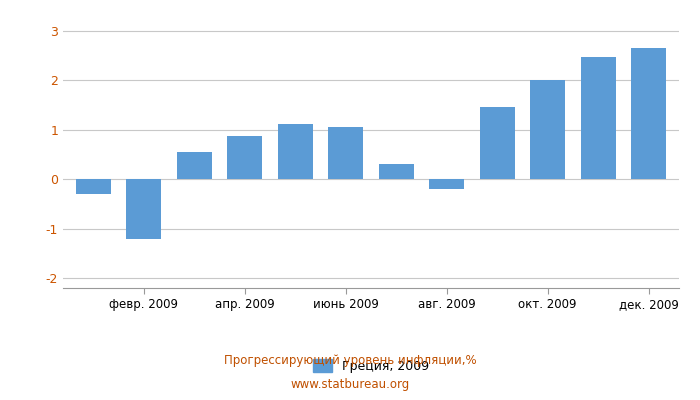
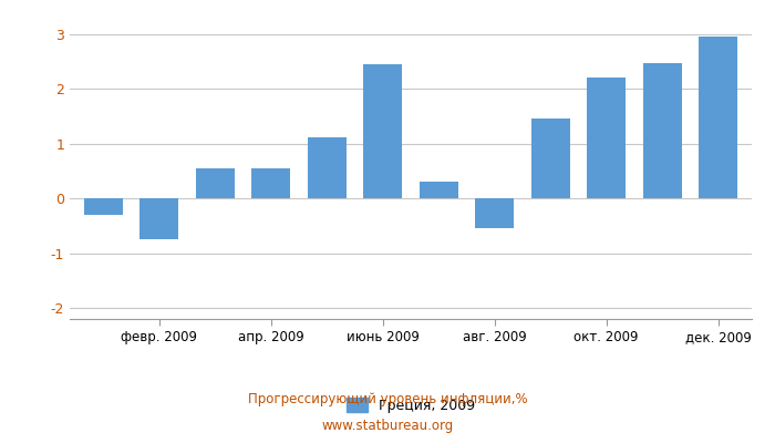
февр. 2009: -1.20 -> -0.75
апр. 2009: 0.88 -> 0.55
июнь 2009: 1.05 -> 2.45
авг. 2009: -0.20 -> -0.55
окт. 2009: 2.00 -> 2.20
дек. 2009: 2.65 -> 2.95
